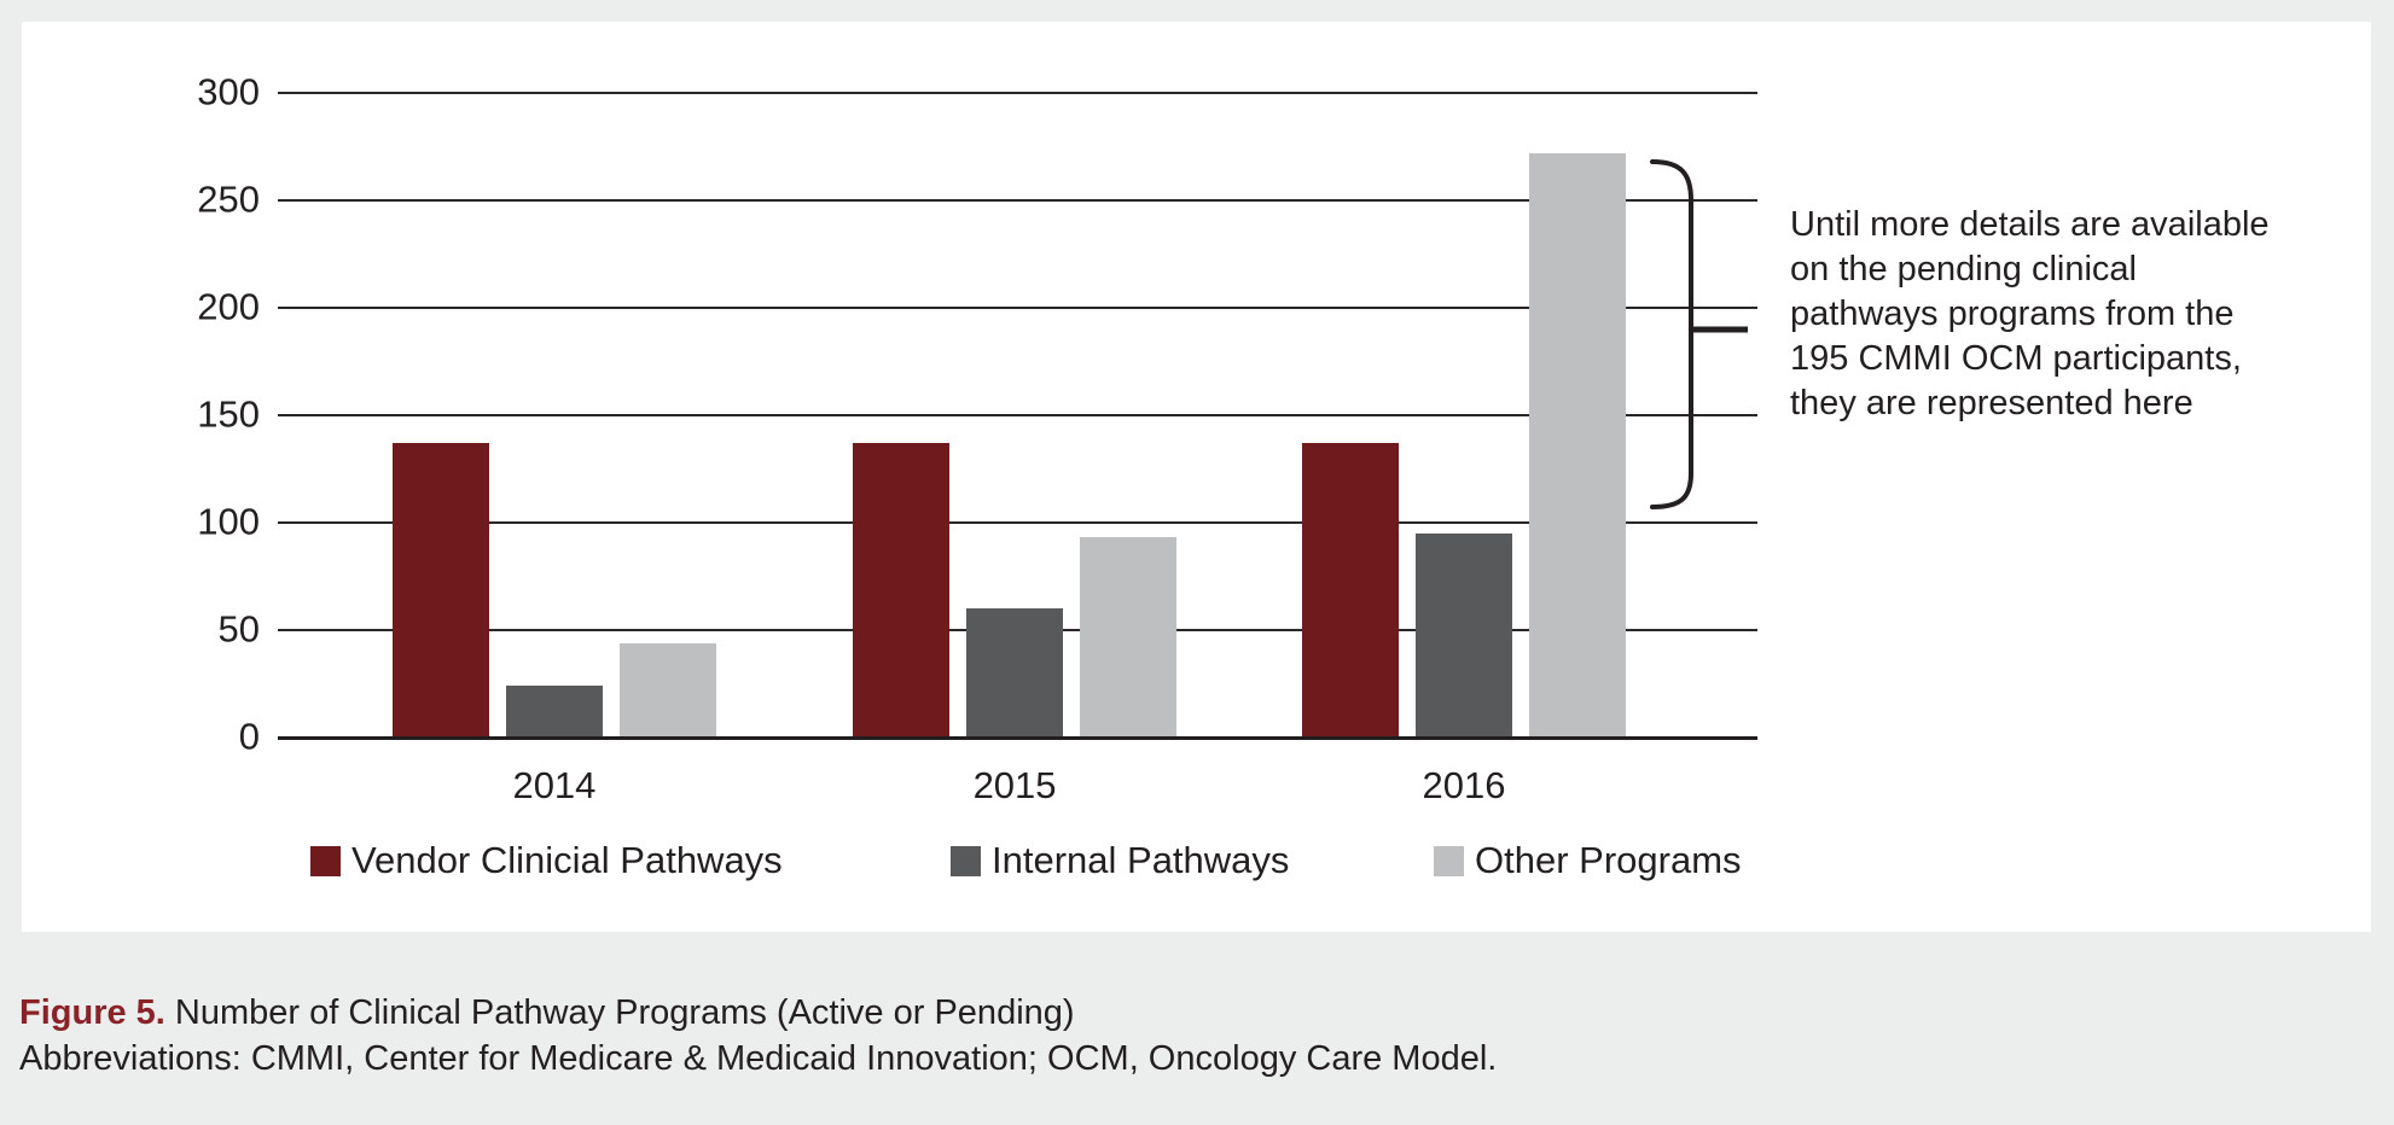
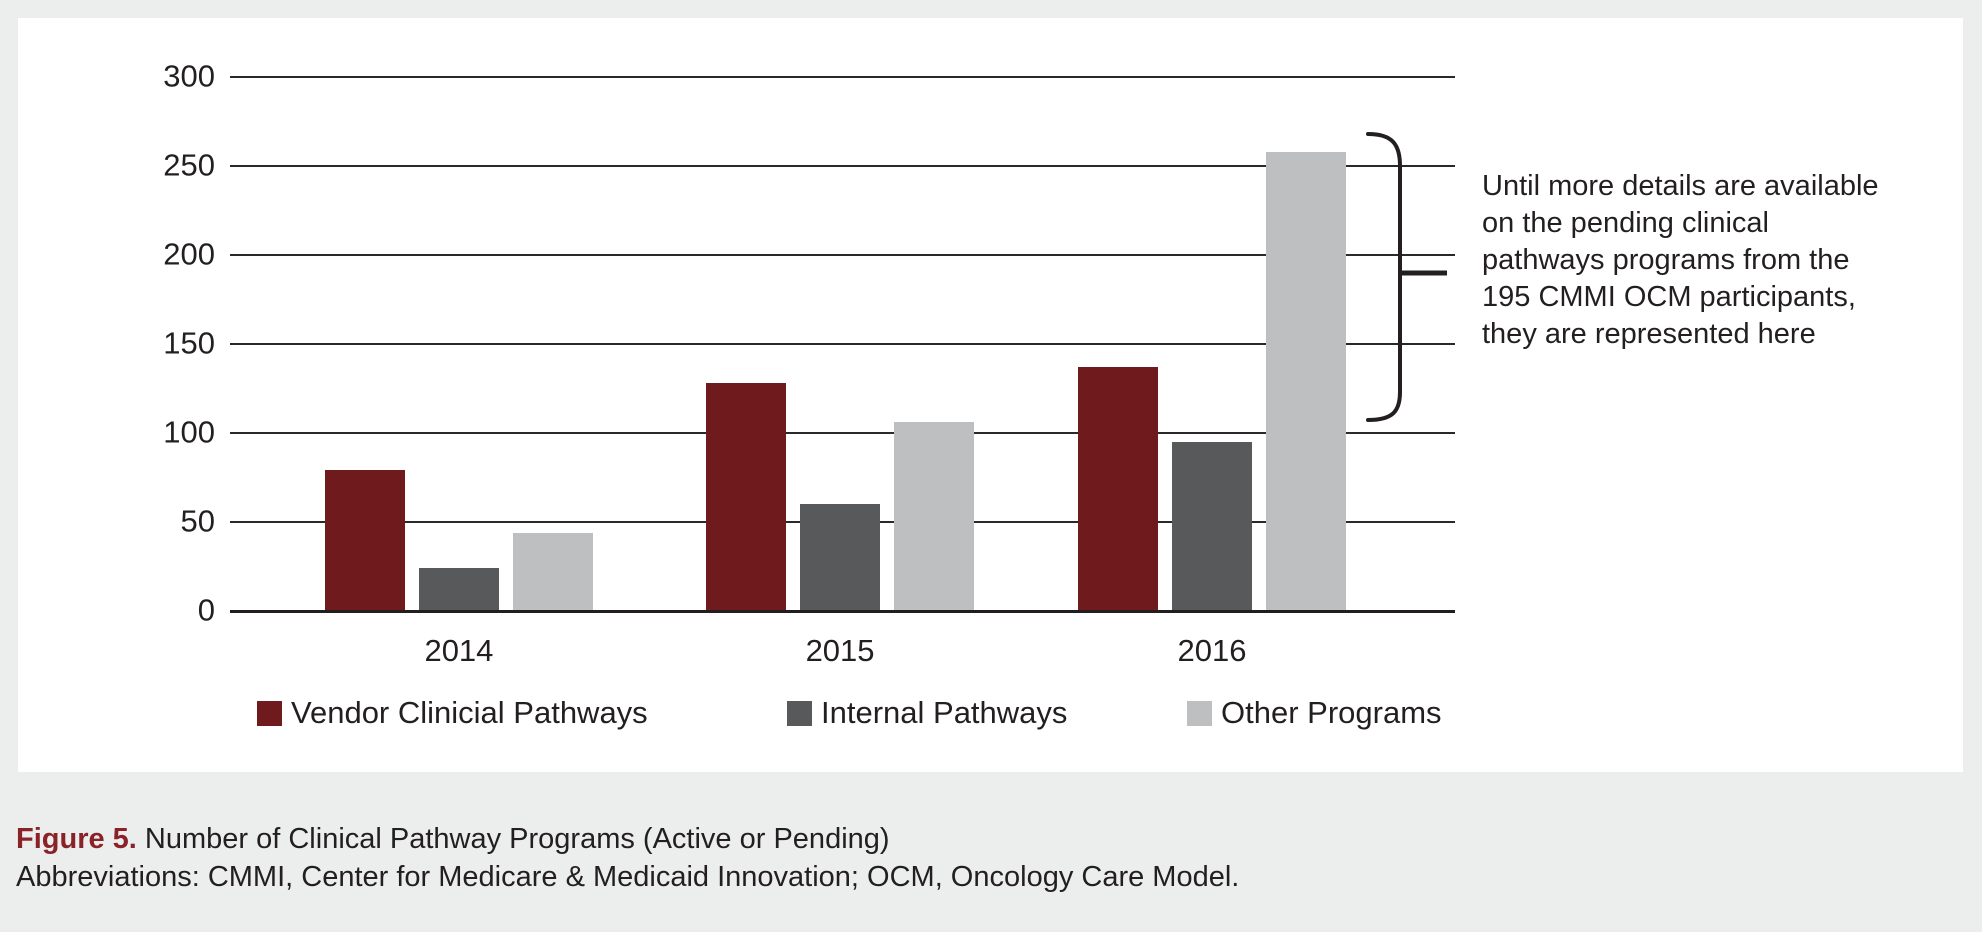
Vendor Clinicial Pathways/2014: 137 -> 79
Vendor Clinicial Pathways/2015: 137 -> 128
Other Programs/2015: 93 -> 106
Other Programs/2016: 272 -> 258
